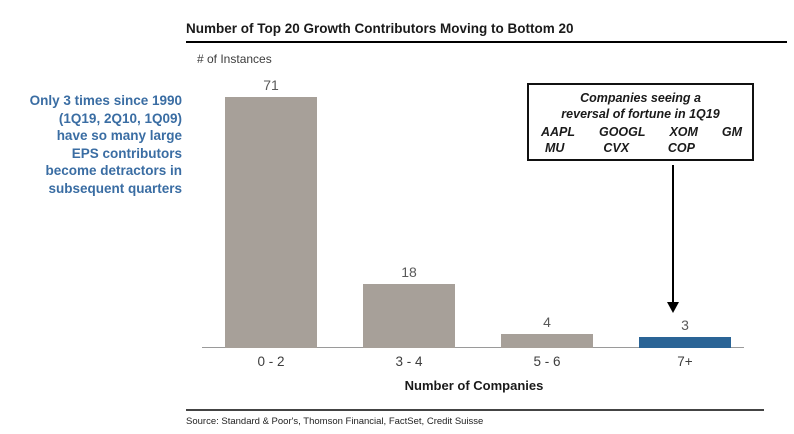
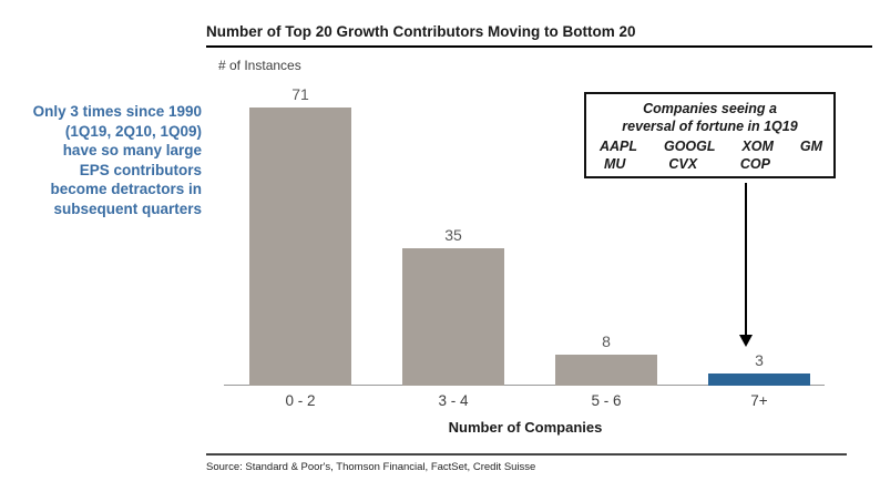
3 - 4: 18 -> 35
5 - 6: 4 -> 8
